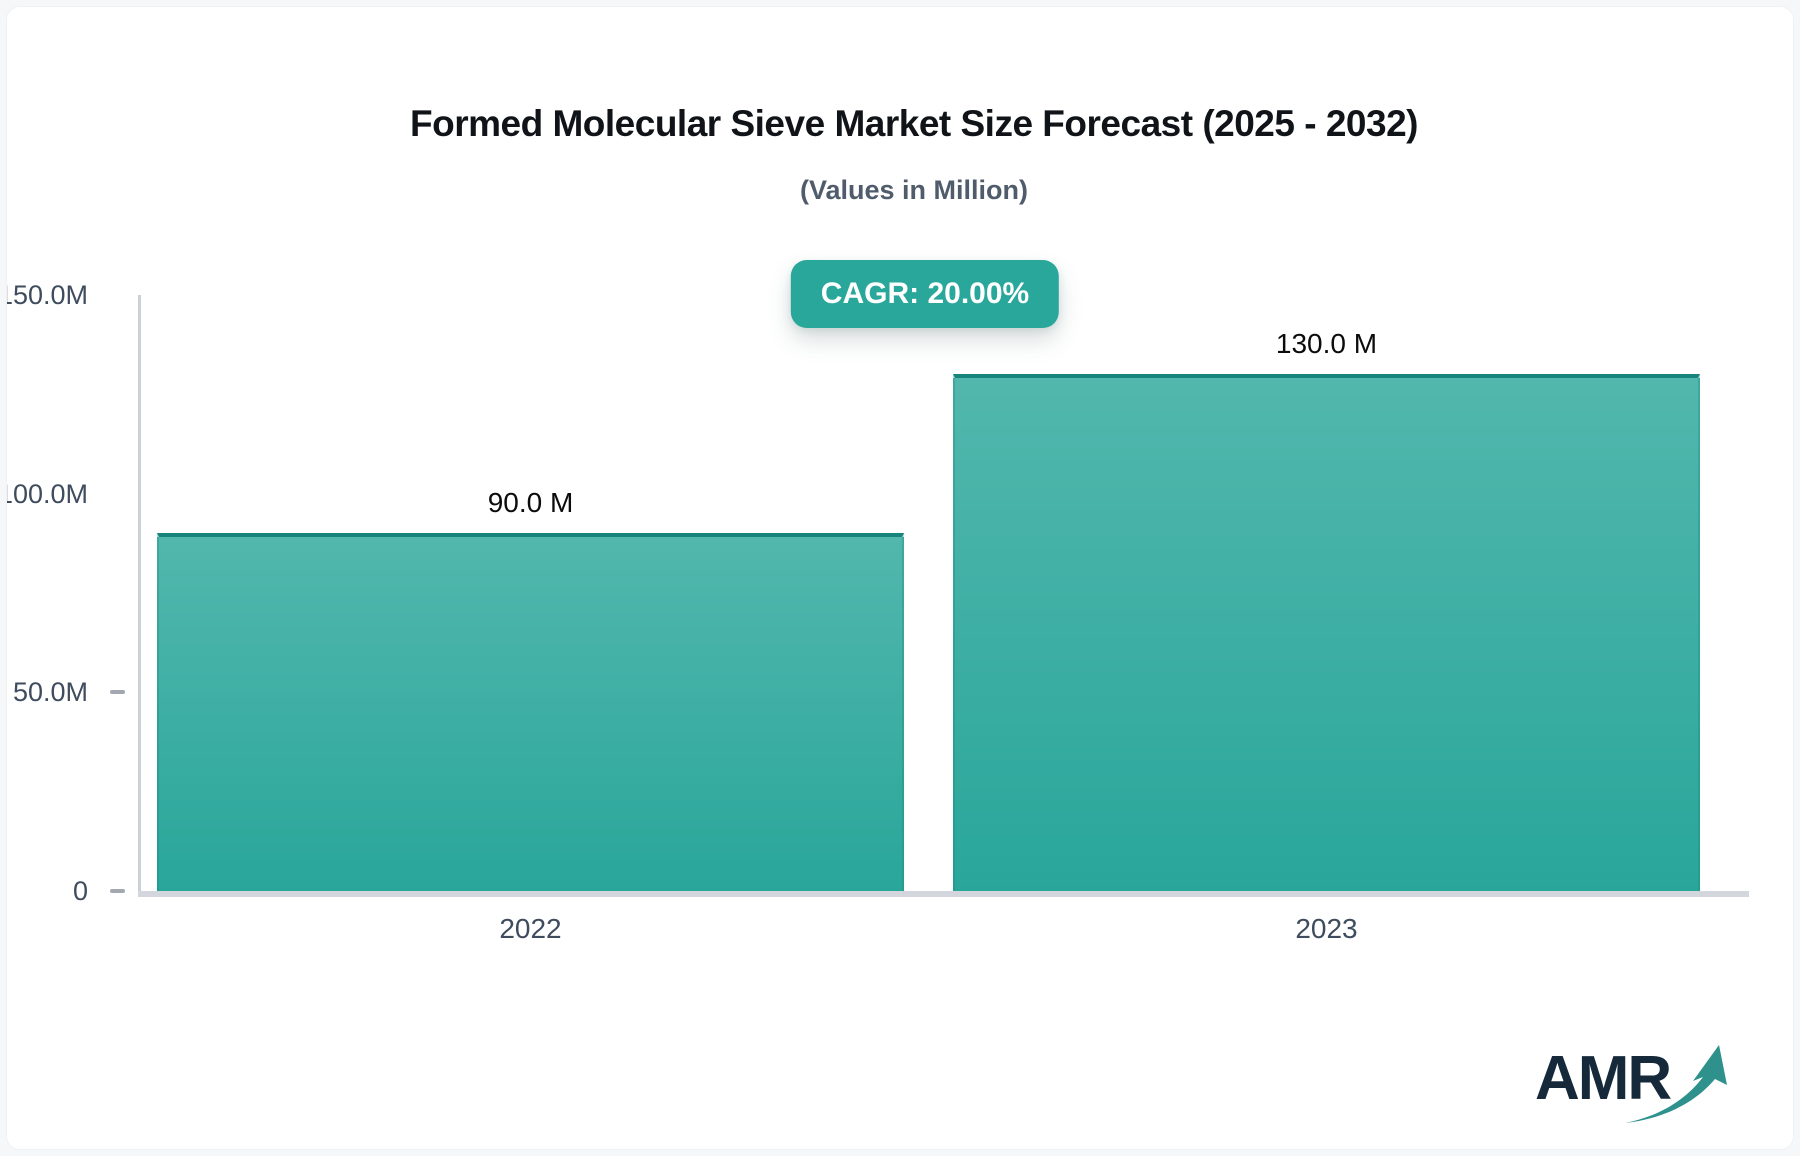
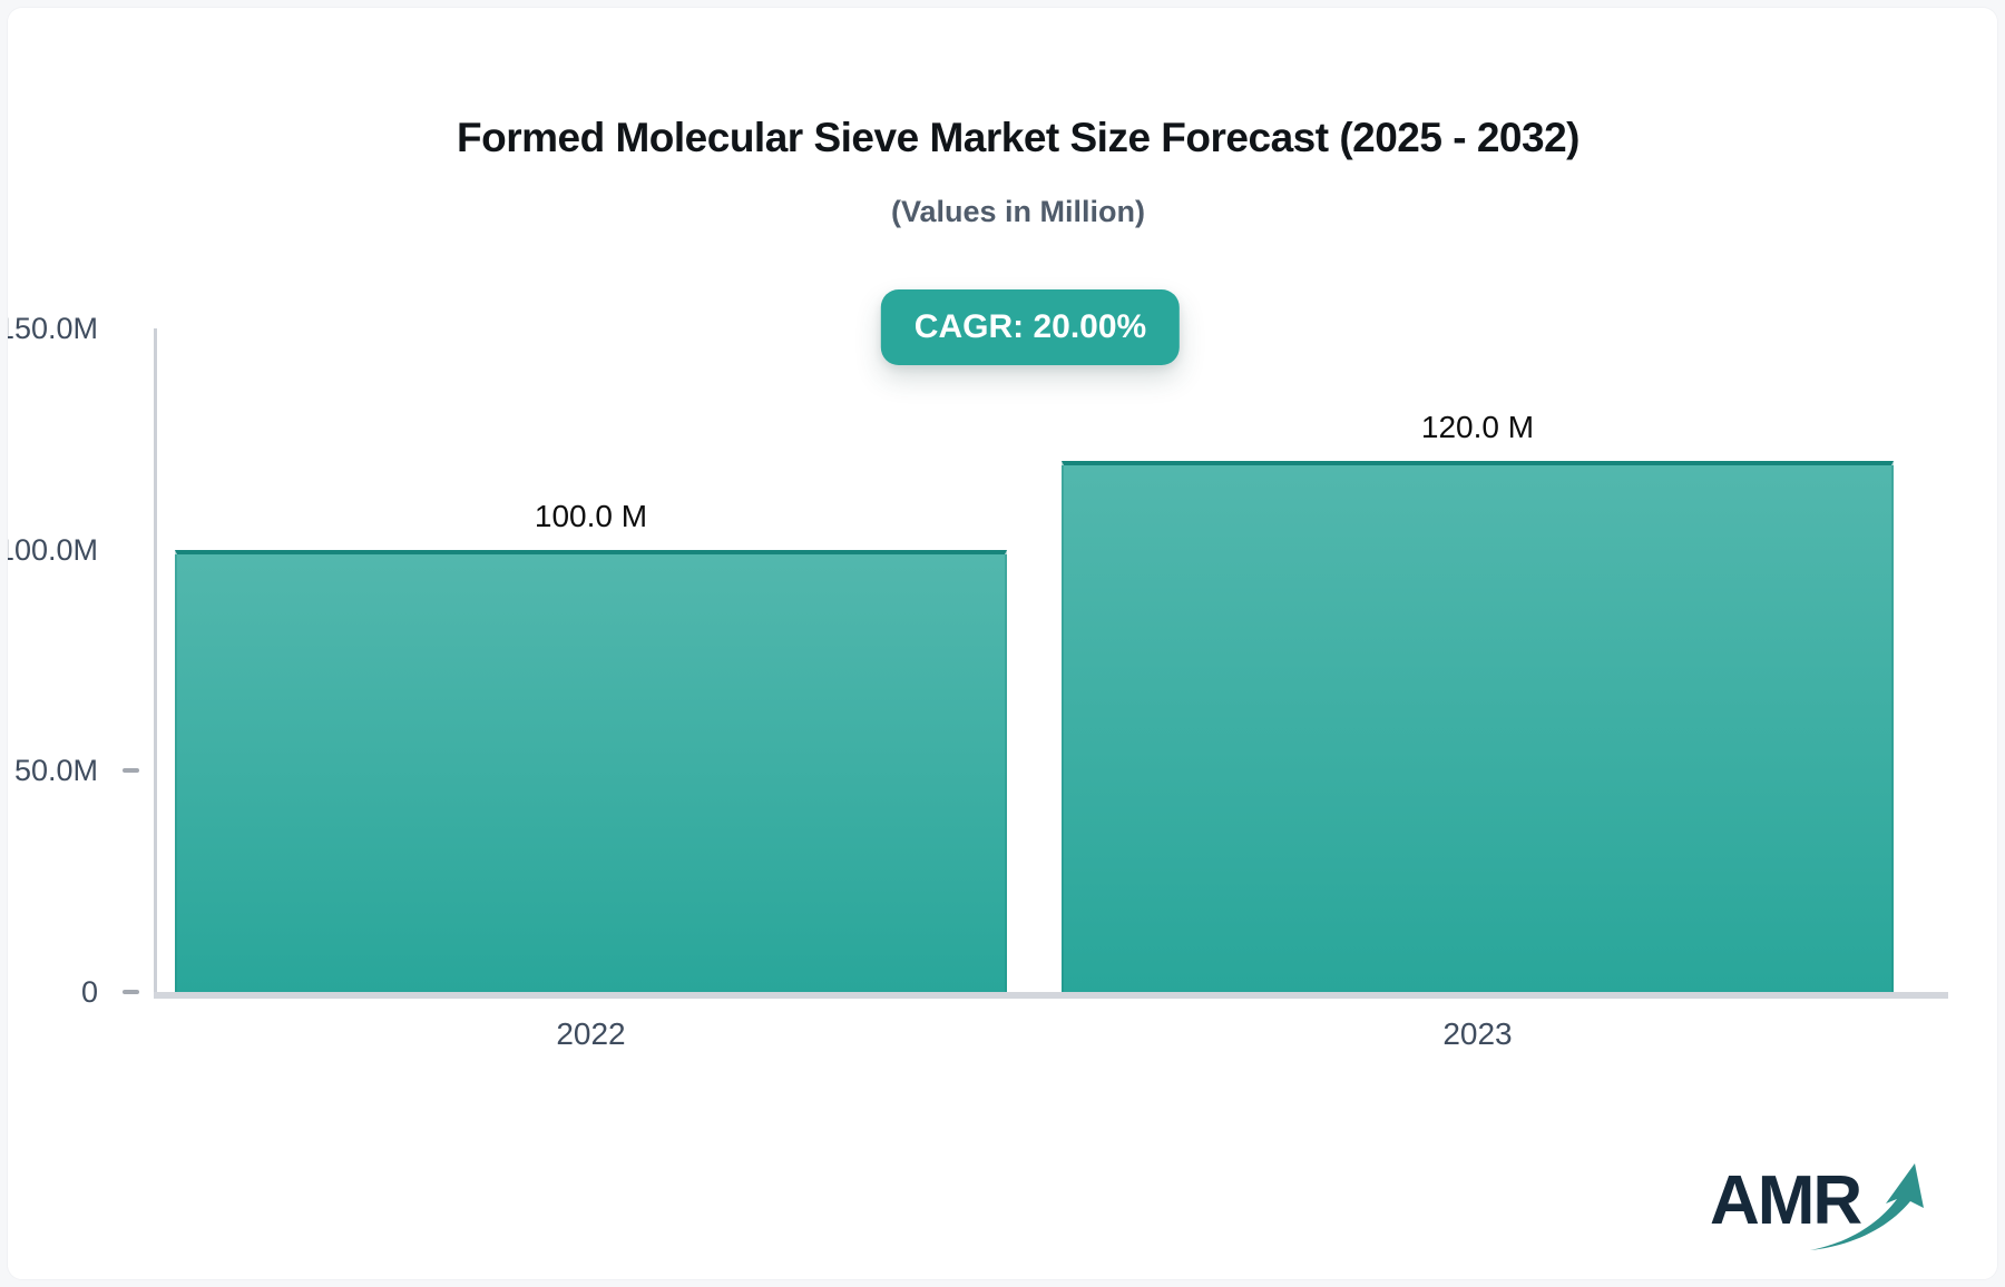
2022: 90.0 -> 100.0
2023: 130.0 -> 120.0
